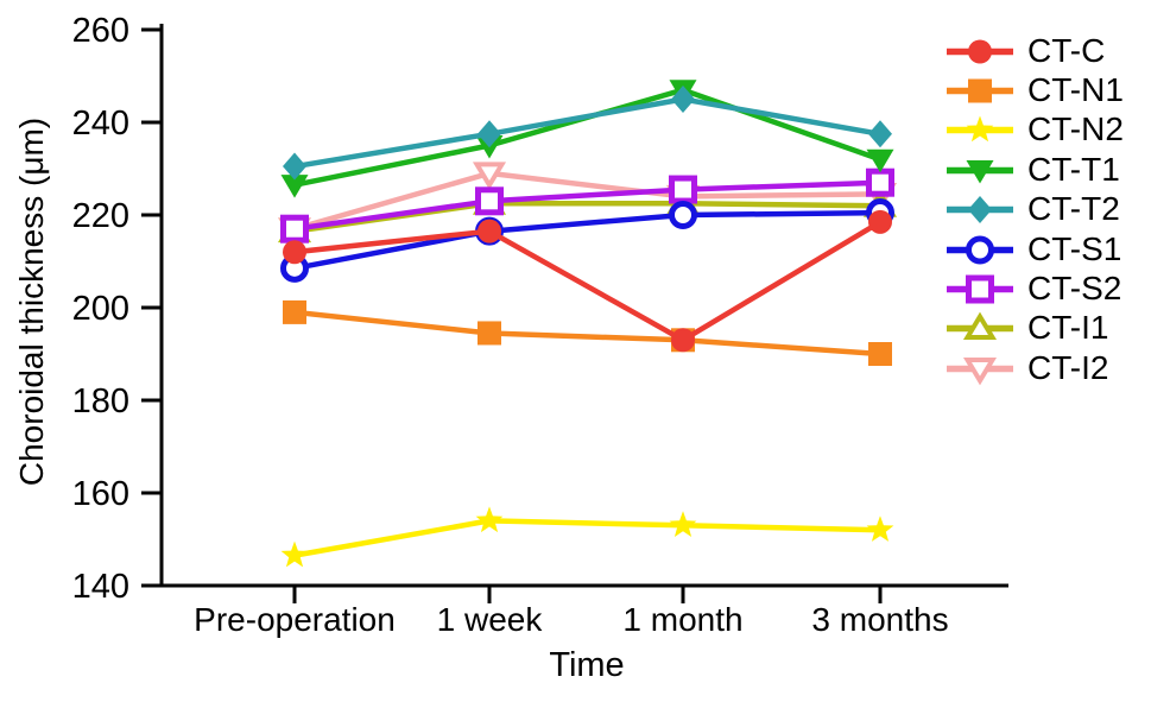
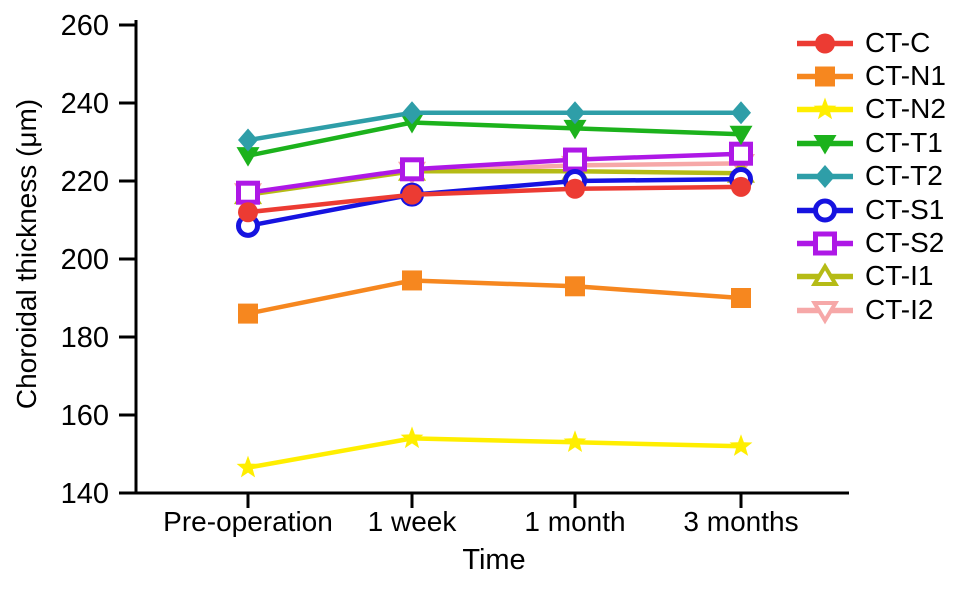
CT-N1/Pre-operation: 199 -> 186
CT-I2/1 week: 229 -> 222
CT-C/1 month: 193 -> 218
CT-T1/1 month: 247 -> 234
CT-T2/1 month: 245 -> 238
